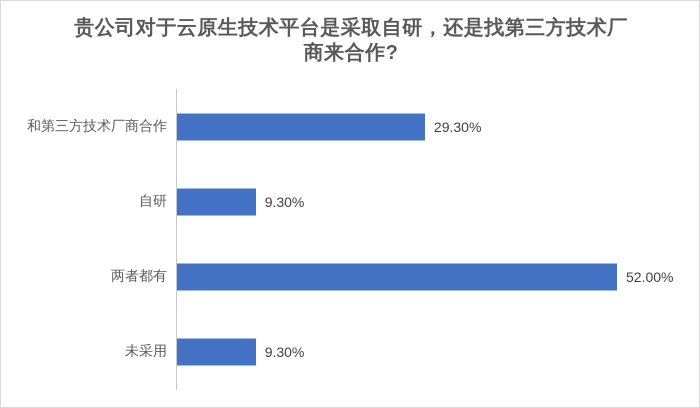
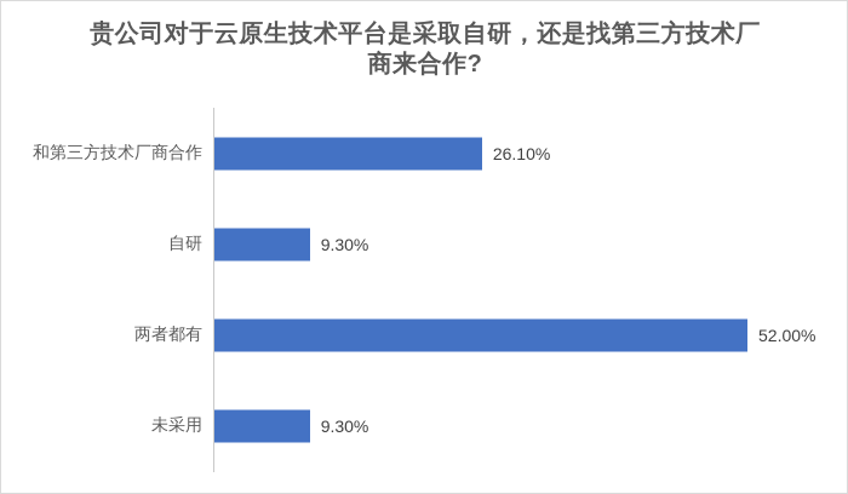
和第三方技术厂商合作: 29.30% -> 26.10%
